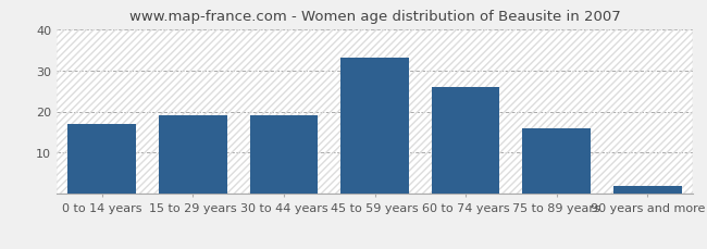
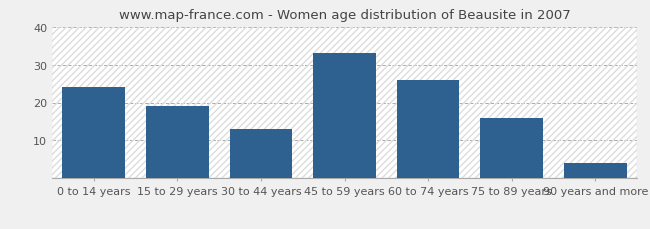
0 to 14 years: 17 -> 24
30 to 44 years: 19 -> 13
90 years and more: 2 -> 4
